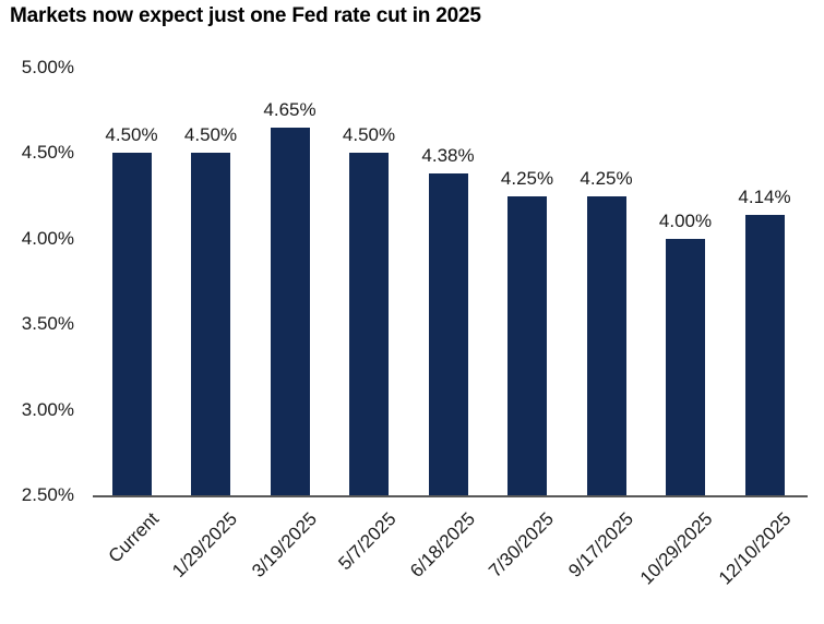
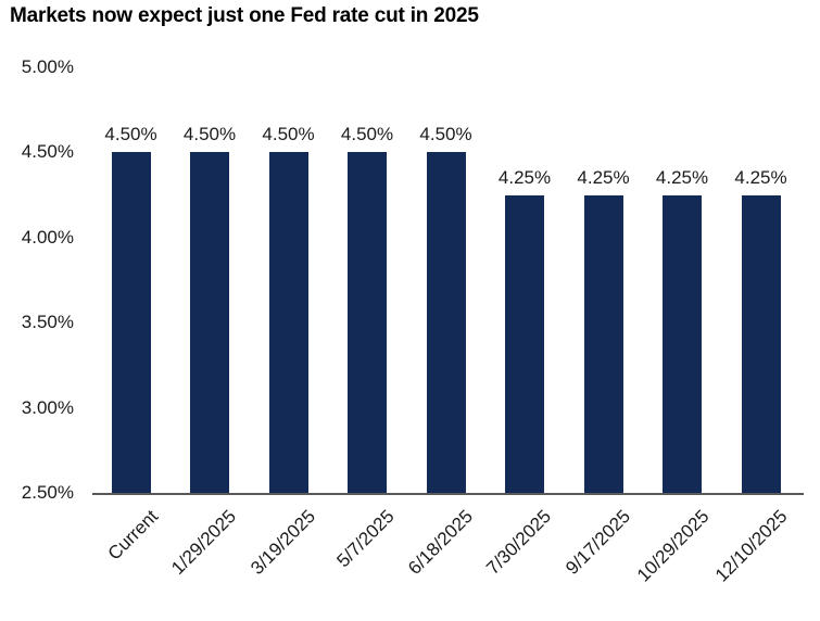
3/19/2025: 4.65% -> 4.50%
6/18/2025: 4.38% -> 4.50%
10/29/2025: 4.00% -> 4.25%
12/10/2025: 4.14% -> 4.25%
